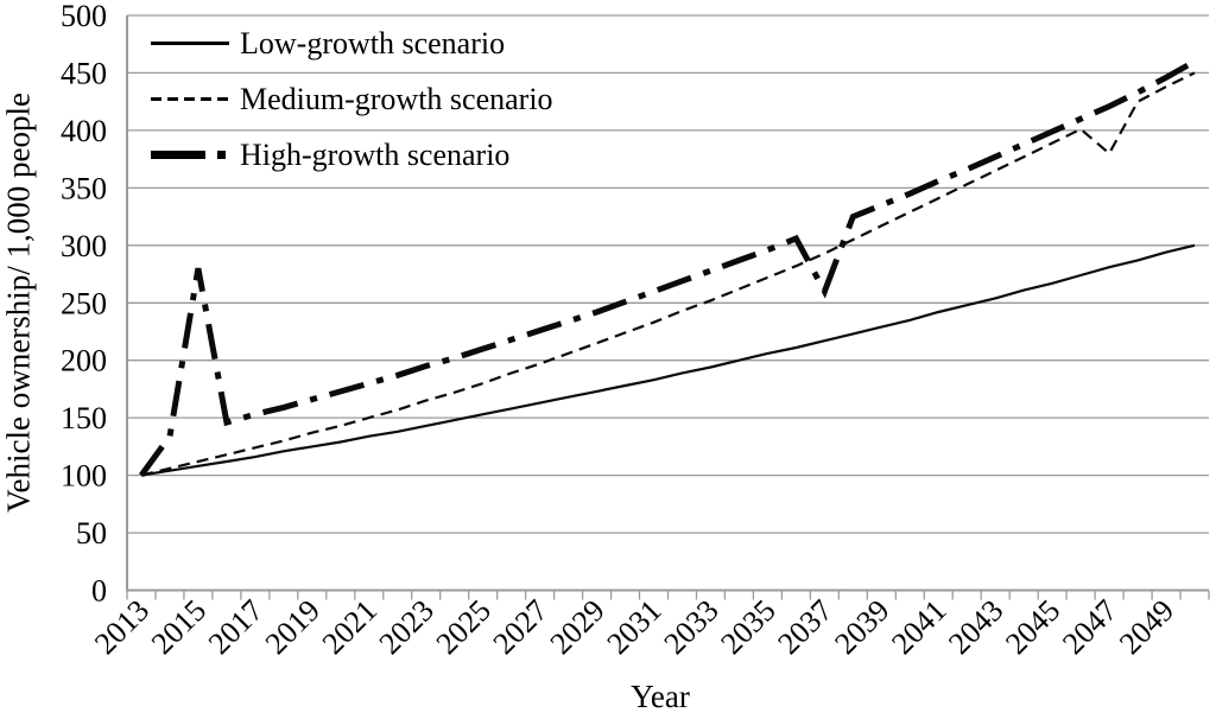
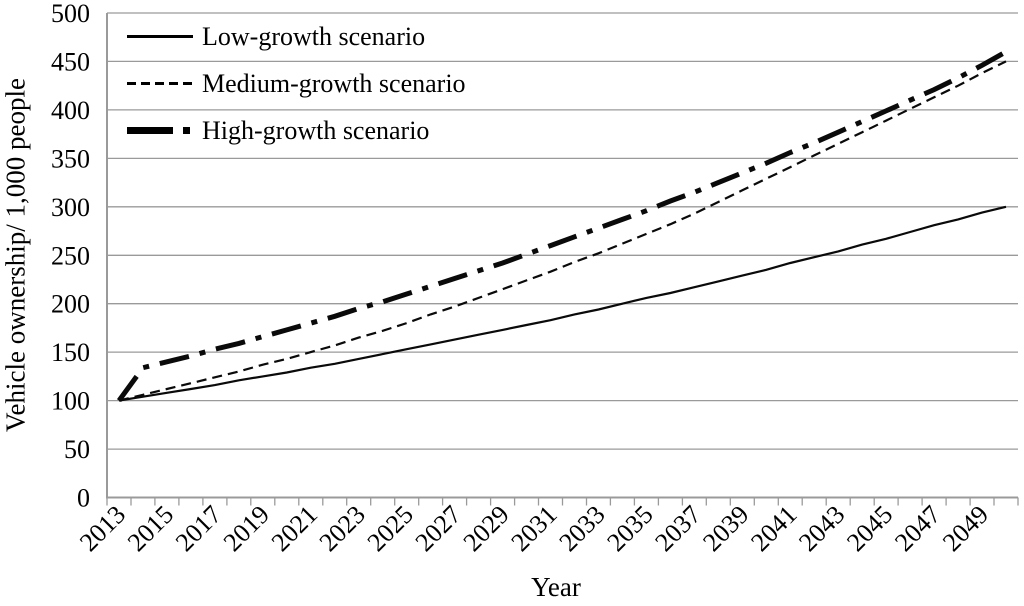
High-growth scenario/2015: 280 -> 140
High-growth scenario/2037: 260 -> 320
Medium-growth scenario/2047: 380 -> 410
